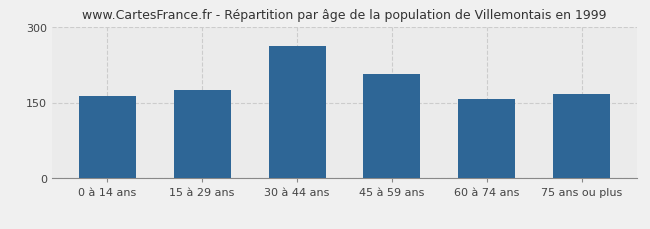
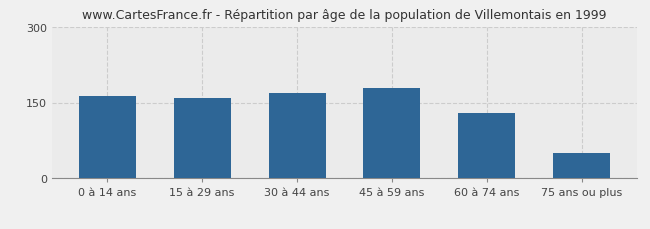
15 à 29 ans: 174 -> 158
30 à 44 ans: 262 -> 168
45 à 59 ans: 206 -> 178
60 à 74 ans: 156 -> 130
75 ans ou plus: 166 -> 50
